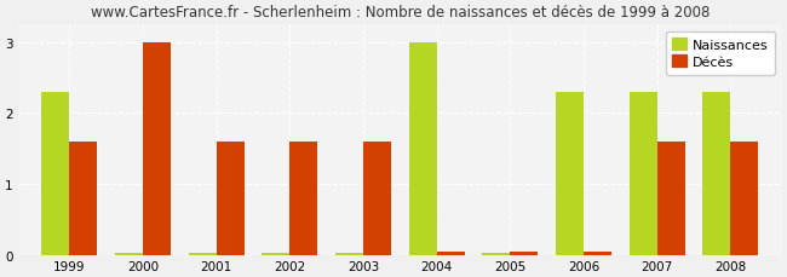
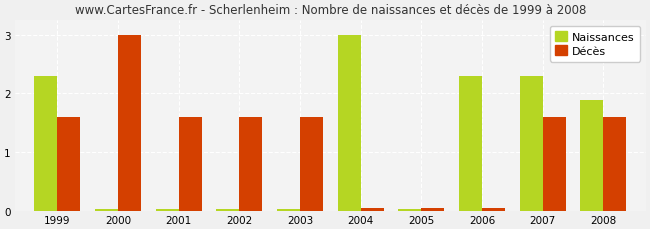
Naissances/2008: 2.30 -> 1.88
